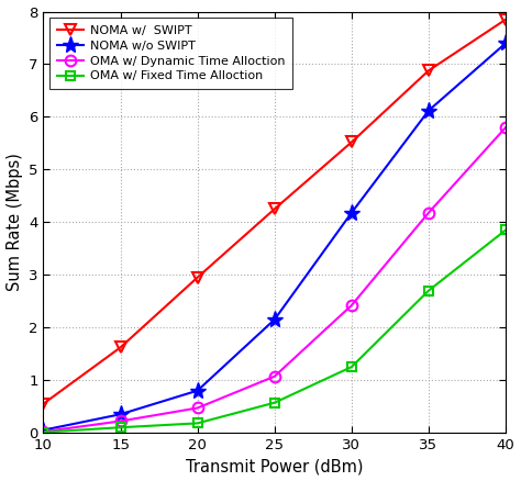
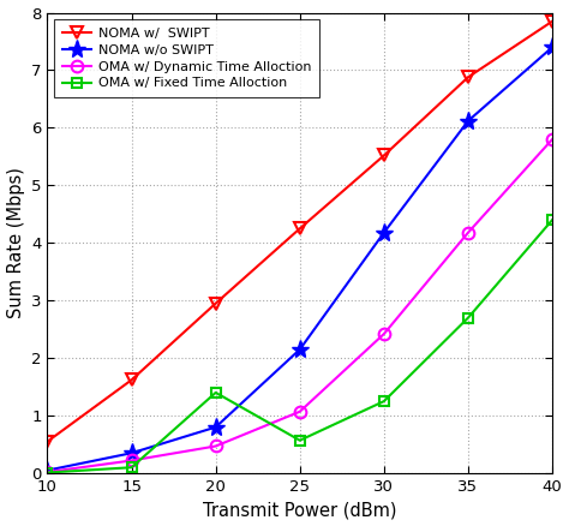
OMA w/ Fixed Time Alloction/20: 0.18 -> 1.40
OMA w/ Fixed Time Alloction/40: 3.85 -> 4.40
